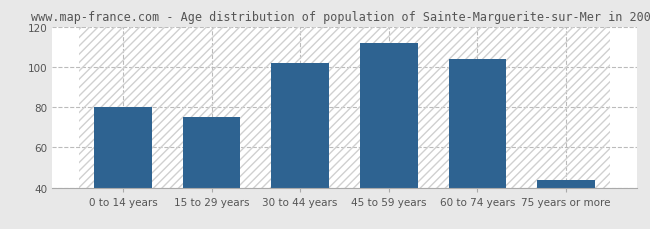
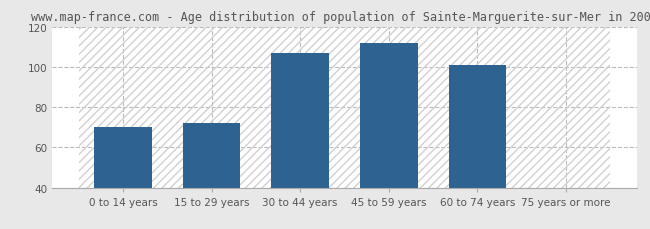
0 to 14 years: 80 -> 70
15 to 29 years: 75 -> 72
30 to 44 years: 102 -> 107
60 to 74 years: 104 -> 101
75 years or more: 44 -> 40
